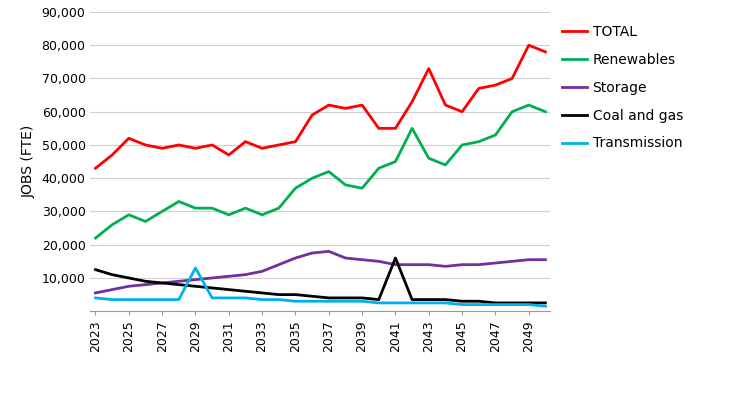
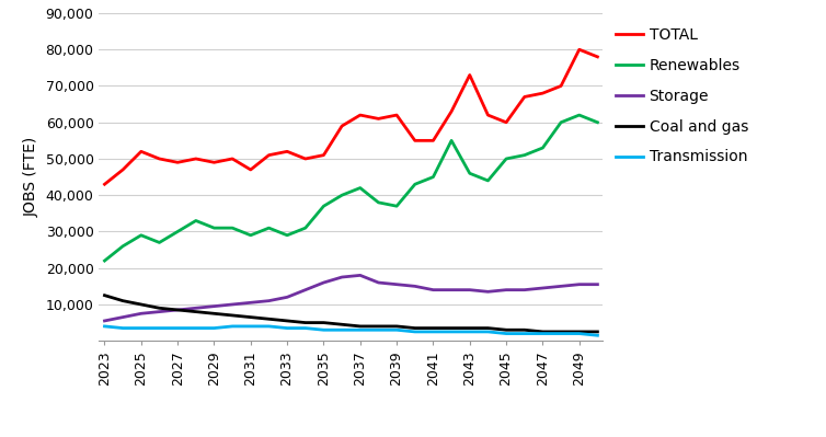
Transmission/2029: 13,000 -> 3,500
TOTAL/2033: 49,000 -> 52,000
Coal and gas/2041: 16,000 -> 3,500
